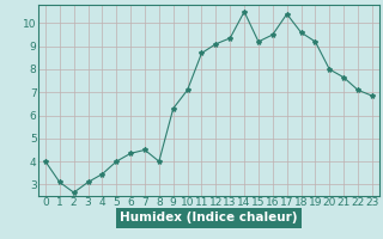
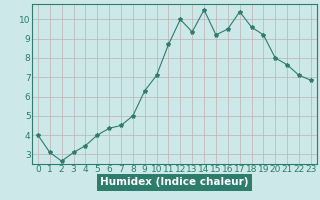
8: 4.0 -> 5.0
12: 9.1 -> 10.0
